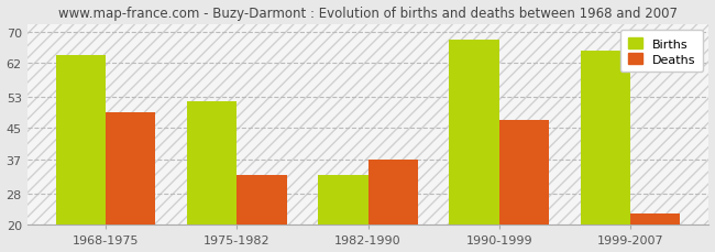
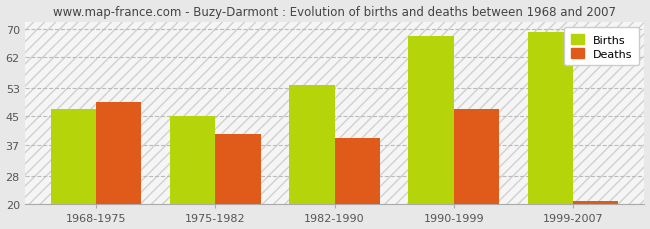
Births/1968-1975: 64 -> 47
Births/1975-1982: 52 -> 45
Deaths/1975-1982: 33 -> 40
Births/1982-1990: 33 -> 54
Deaths/1982-1990: 37 -> 39
Births/1999-2007: 65 -> 69
Deaths/1999-2007: 23 -> 21
